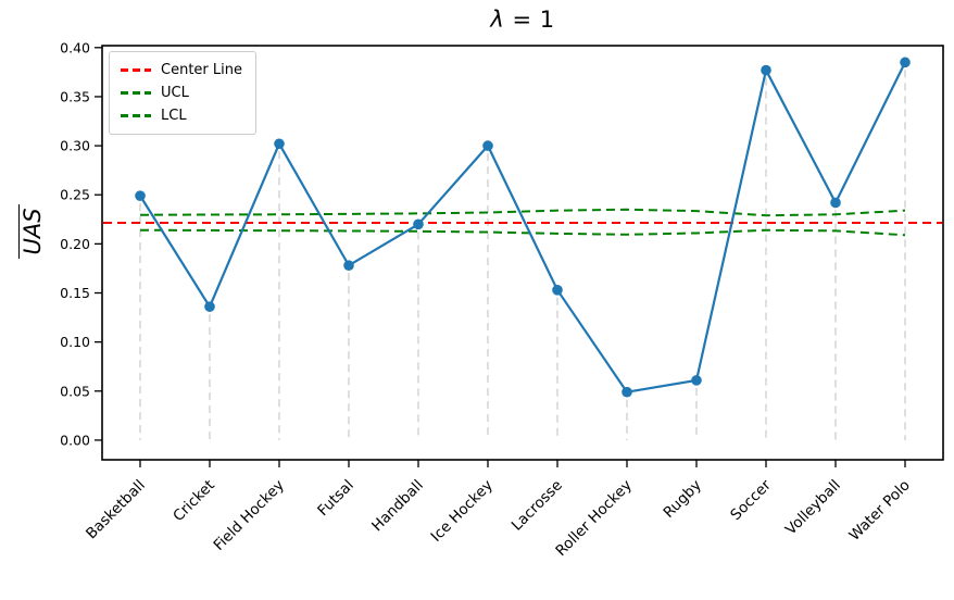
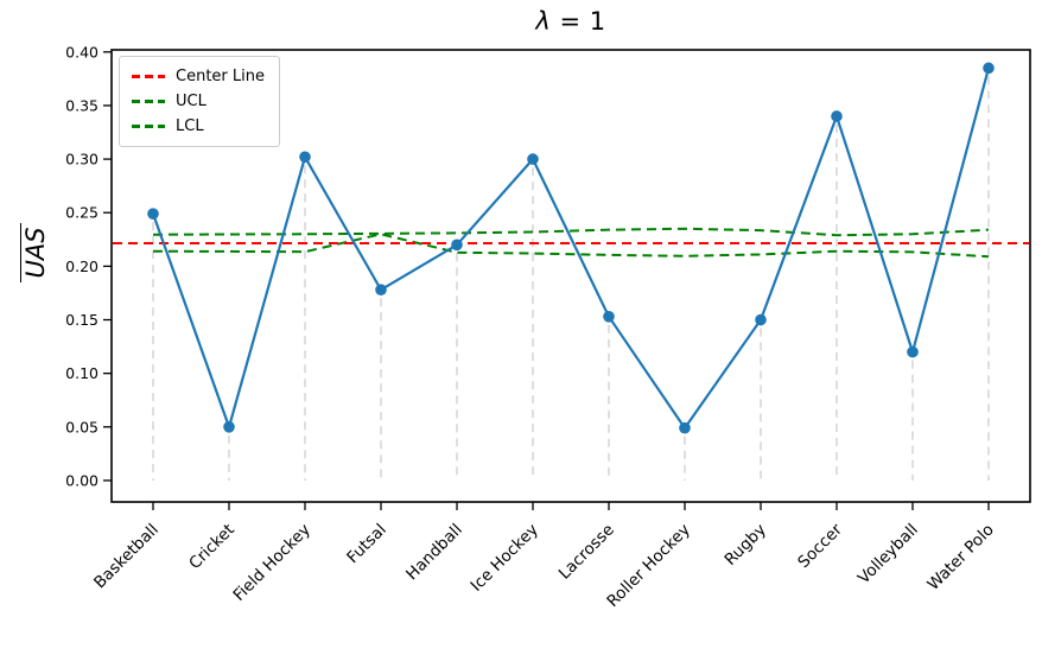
UAS/Cricket: 0.14 -> 0.05
LCL/Futsal: 0.21 -> 0.23
UAS/Rugby: 0.06 -> 0.15
UAS/Soccer: 0.38 -> 0.34
UAS/Volleyball: 0.24 -> 0.12
